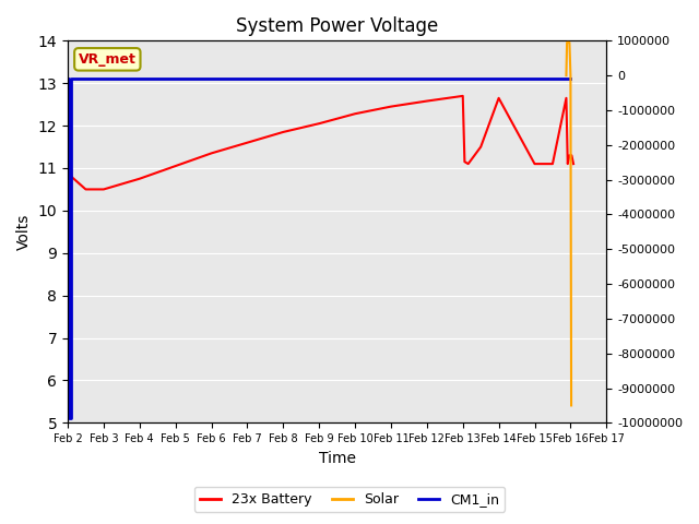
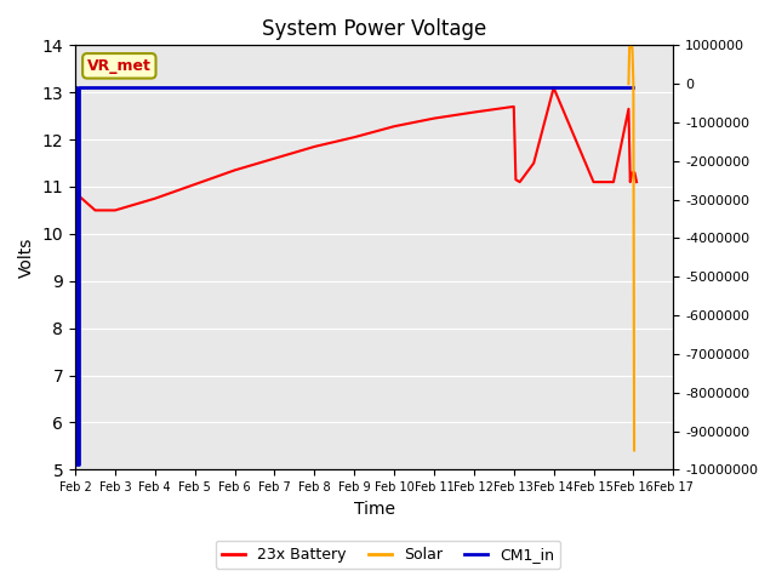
23x Battery/Feb 14: 12.65 -> 13.10
